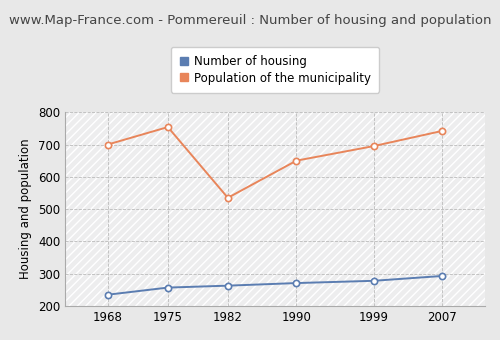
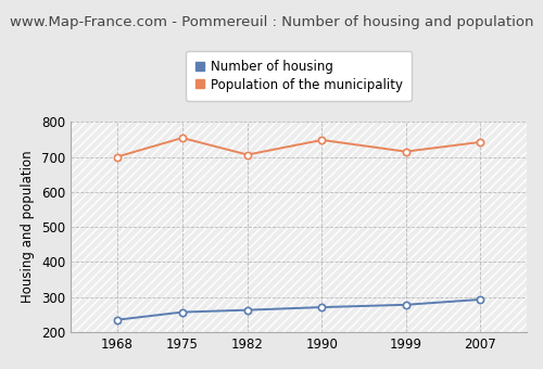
Population of the municipality/1982: 535 -> 706
Population of the municipality/1990: 650 -> 748
Population of the municipality/1999: 695 -> 715
